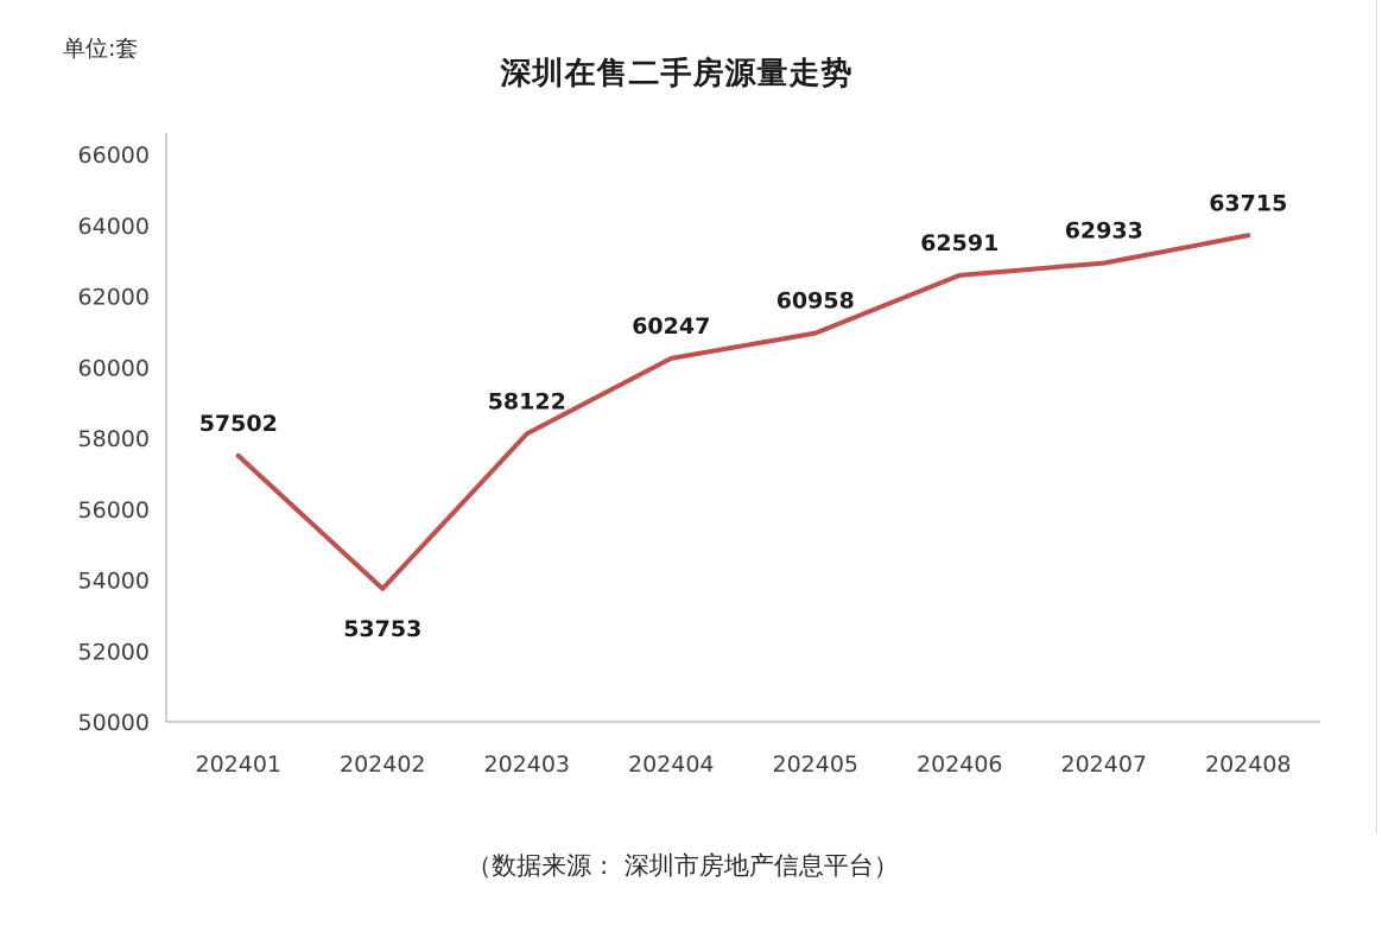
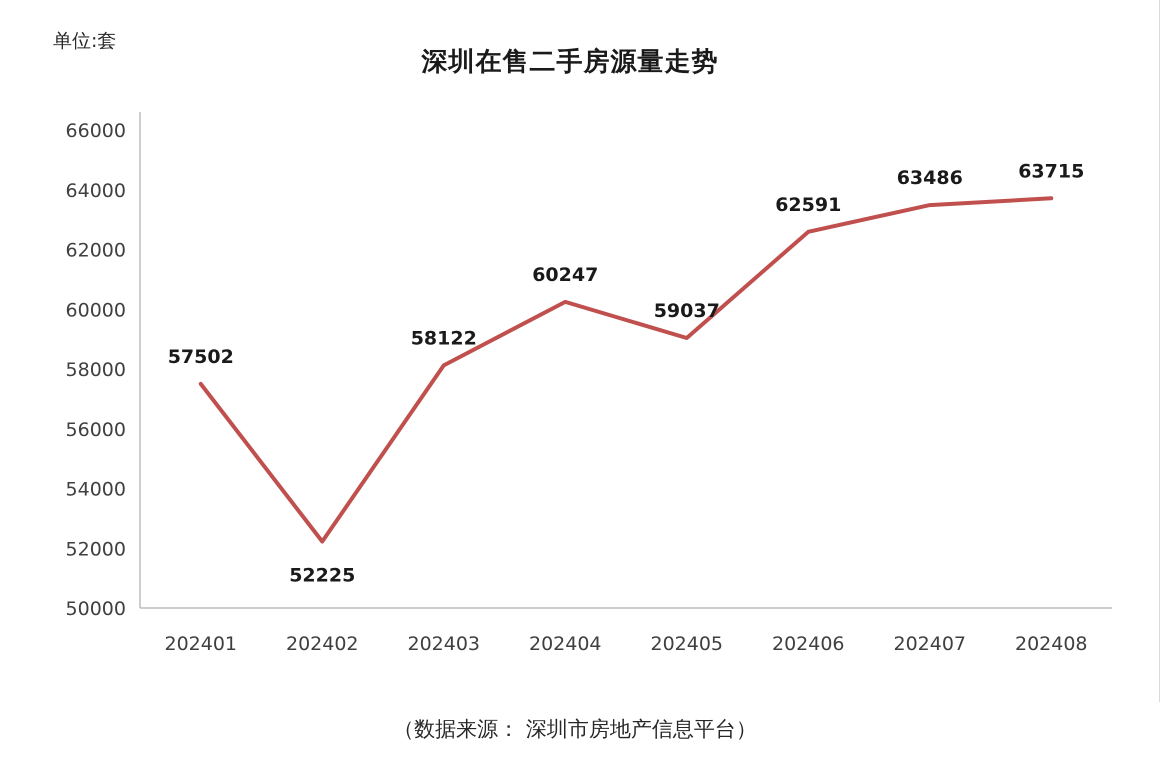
202402: 53753 -> 52225
202405: 60958 -> 59037
202407: 62933 -> 63486
